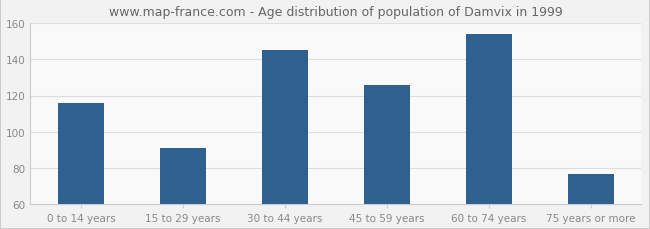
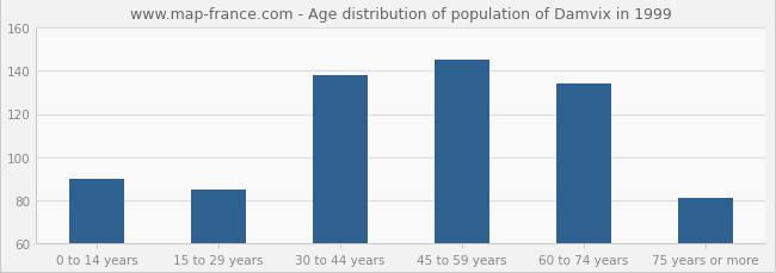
0 to 14 years: 116 -> 90
15 to 29 years: 91 -> 85
30 to 44 years: 145 -> 138
45 to 59 years: 126 -> 145
60 to 74 years: 154 -> 134
75 years or more: 77 -> 81
